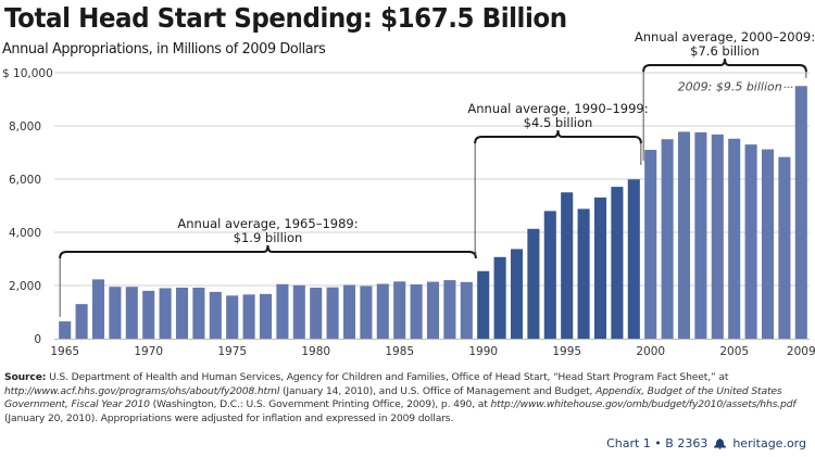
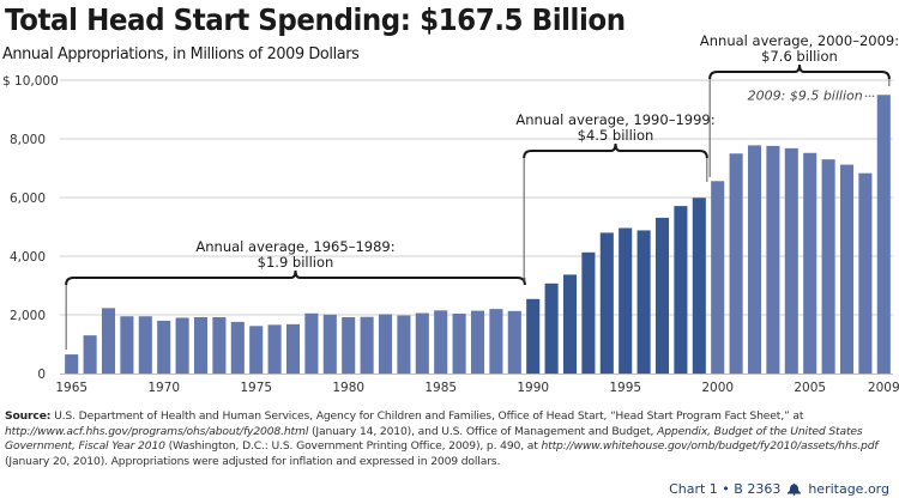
1995: 5500 -> 5000
2000: 7100 -> 6600
